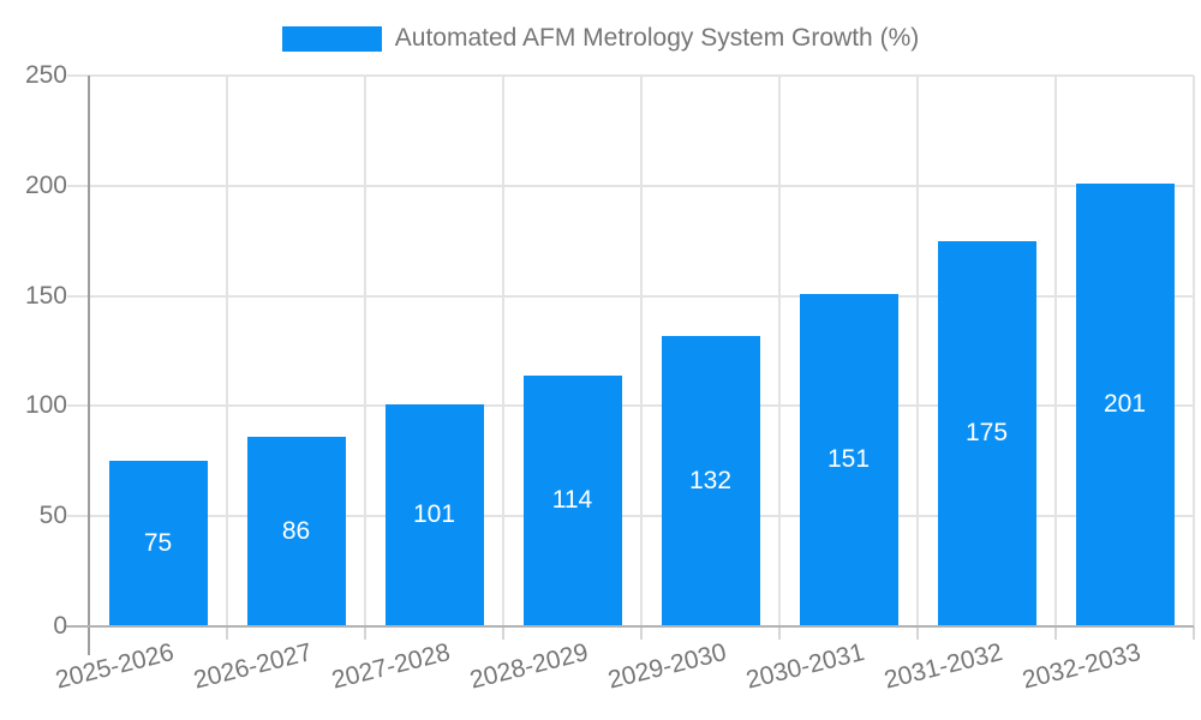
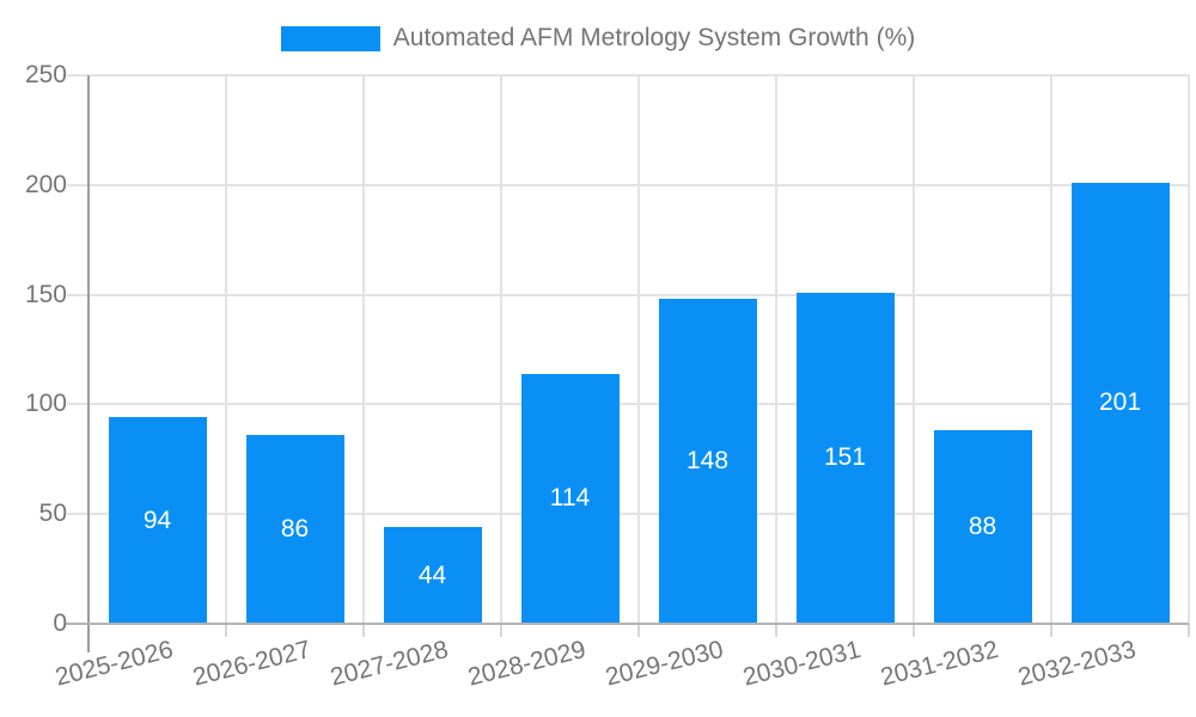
2025-2026: 75 -> 94
2027-2028: 101 -> 44
2029-2030: 132 -> 148
2031-2032: 175 -> 88
